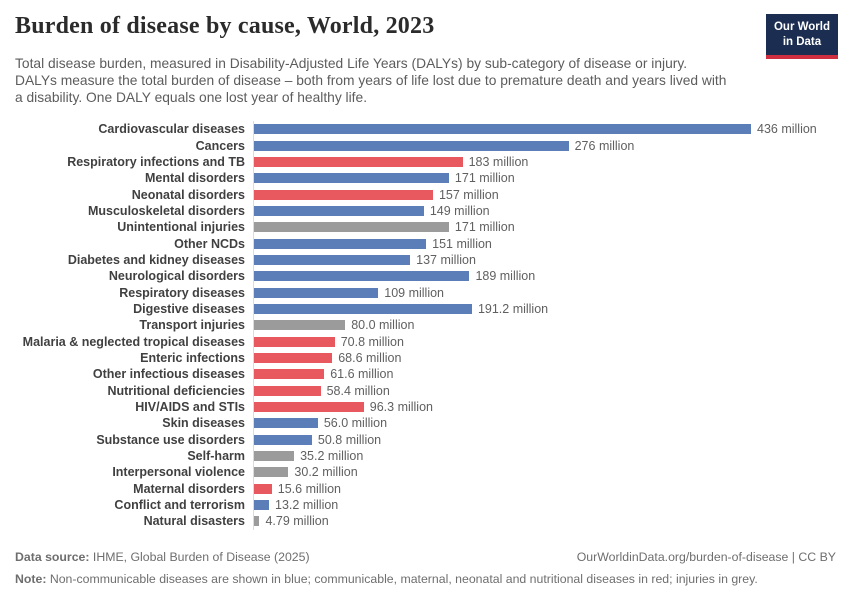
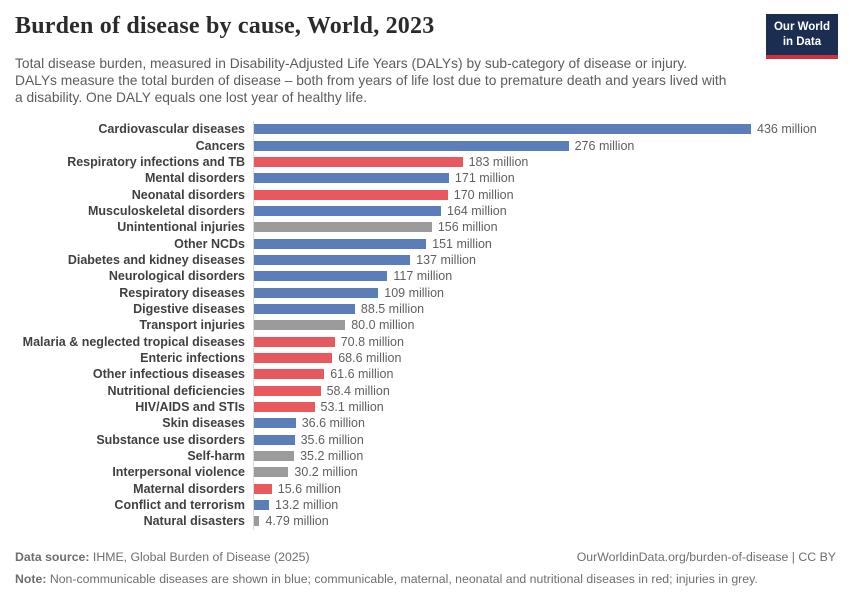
Neonatal disorders: 157 -> 170
Musculoskeletal disorders: 149 -> 164
Unintentional injuries: 171 -> 156
Neurological disorders: 189 -> 117
Digestive diseases: 191.2 -> 88.5
HIV/AIDS and STIs: 96.3 -> 53.1
Skin diseases: 56.0 -> 36.6
Substance use disorders: 50.8 -> 35.6
